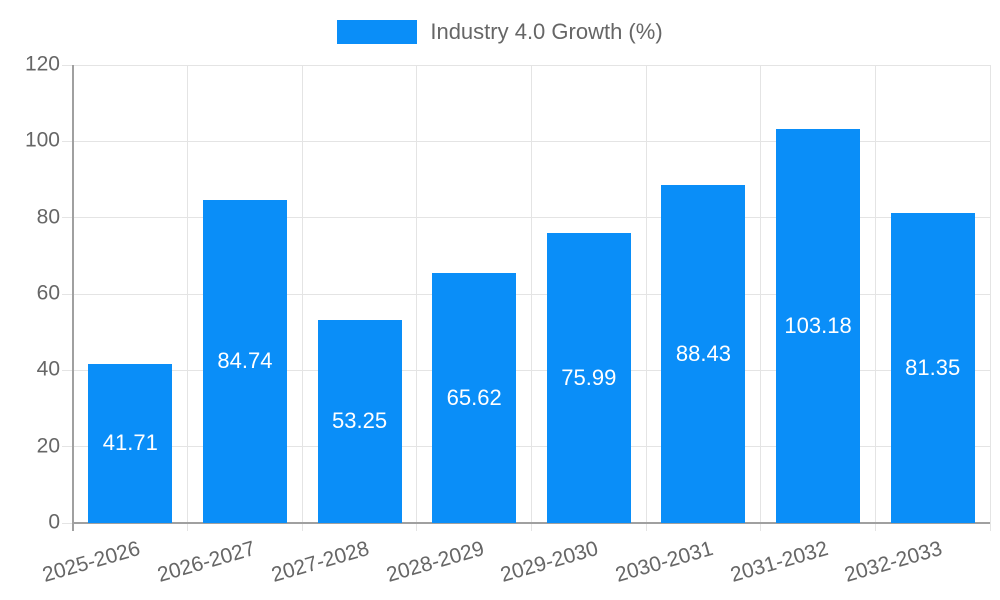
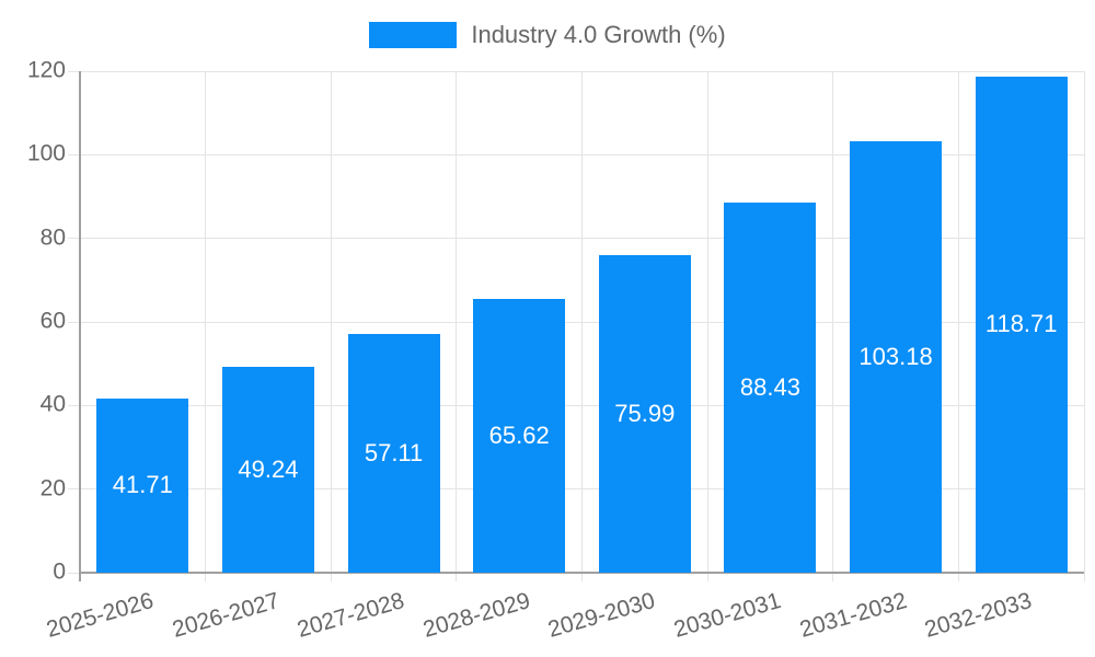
2026-2027: 84.74 -> 49.24
2027-2028: 53.25 -> 57.11
2032-2033: 81.35 -> 118.71
